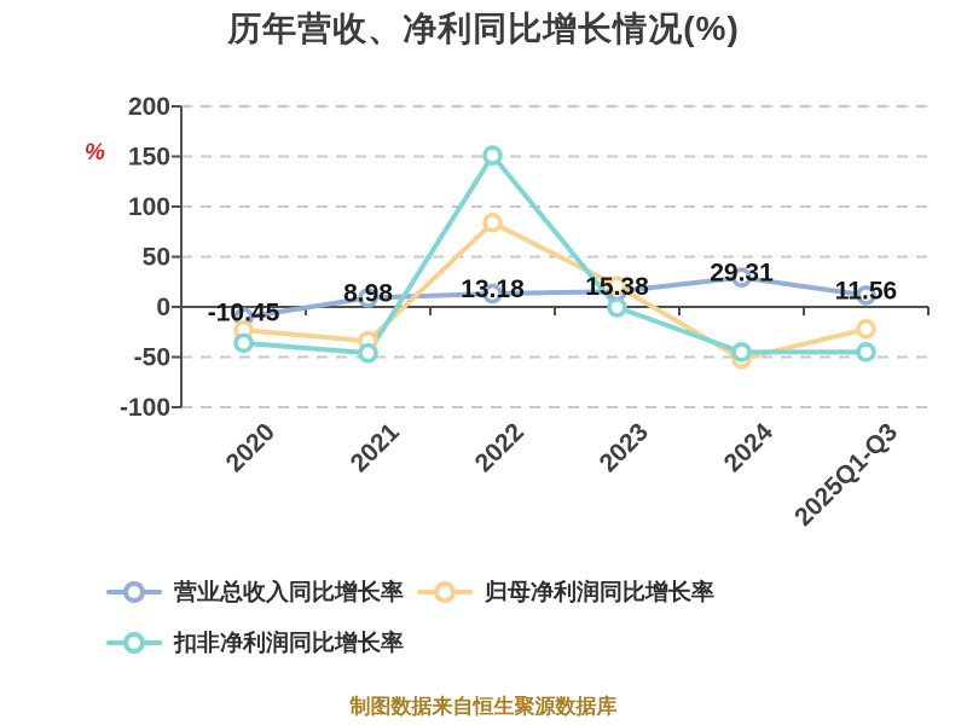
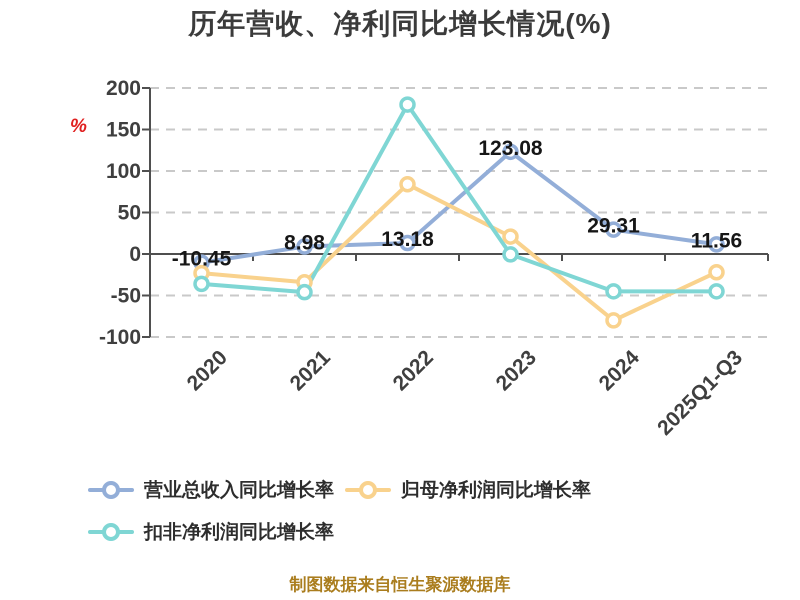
扣非净利润同比增长率/2022: 150 -> 180
营业总收入同比增长率/2023: 15.38 -> 123.08
归母净利润同比增长率/2024: -50 -> -80
